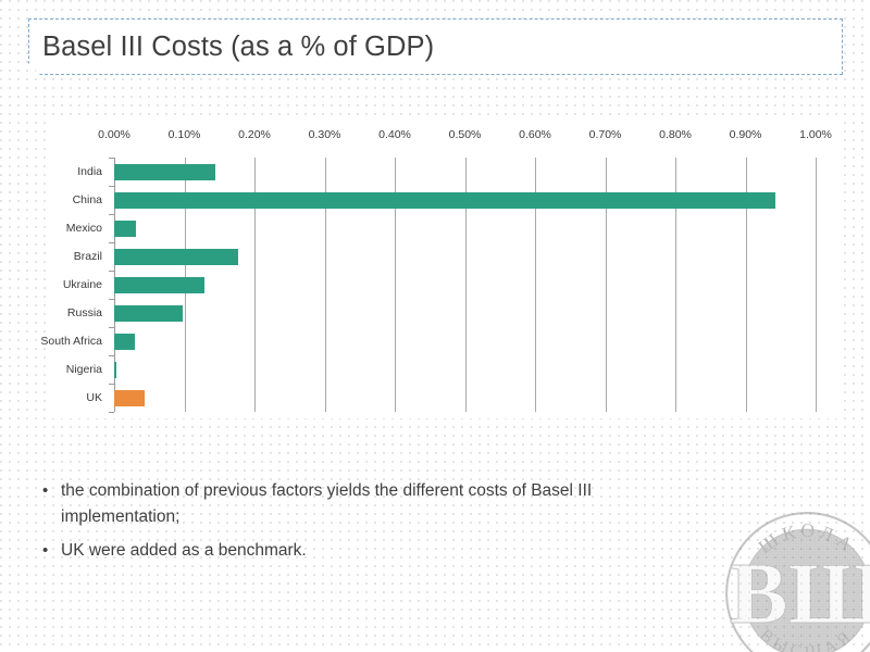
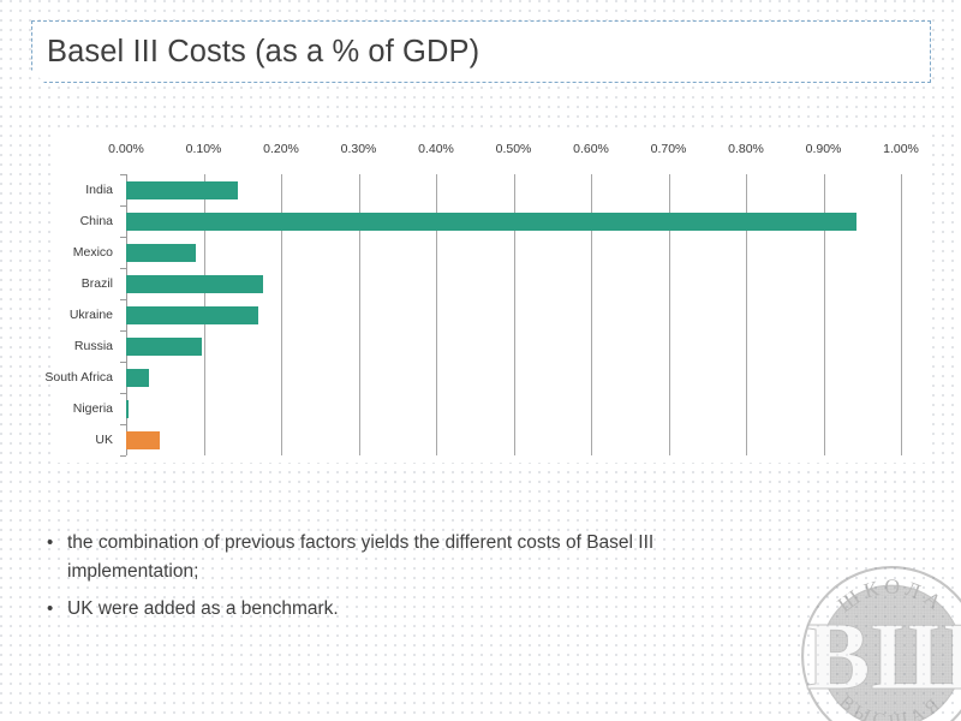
Mexico: 0.03% -> 0.09%
Ukraine: 0.13% -> 0.17%
